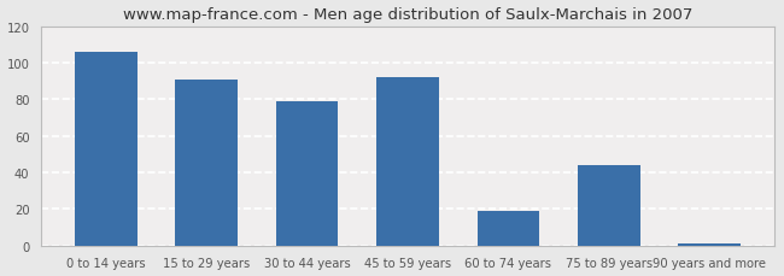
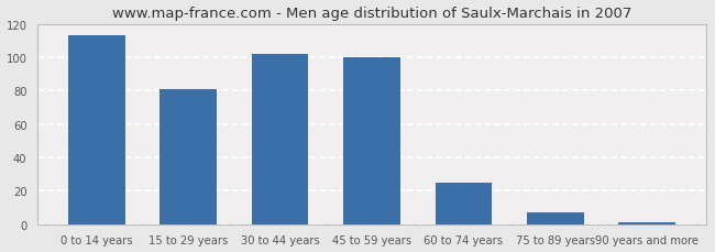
0 to 14 years: 106 -> 113
15 to 29 years: 91 -> 81
30 to 44 years: 79 -> 102
45 to 59 years: 92 -> 100
60 to 74 years: 19 -> 25
75 to 89 years: 44 -> 7
